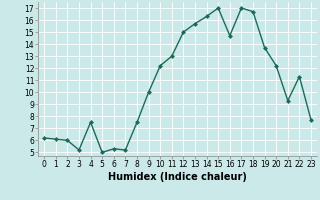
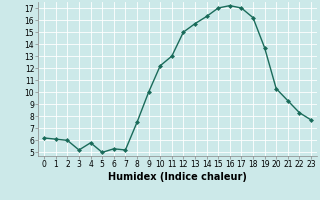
4: 7.5 -> 5.8
16: 14.7 -> 17.2
18: 16.7 -> 16.2
20: 12.2 -> 10.3
22: 11.3 -> 8.3
